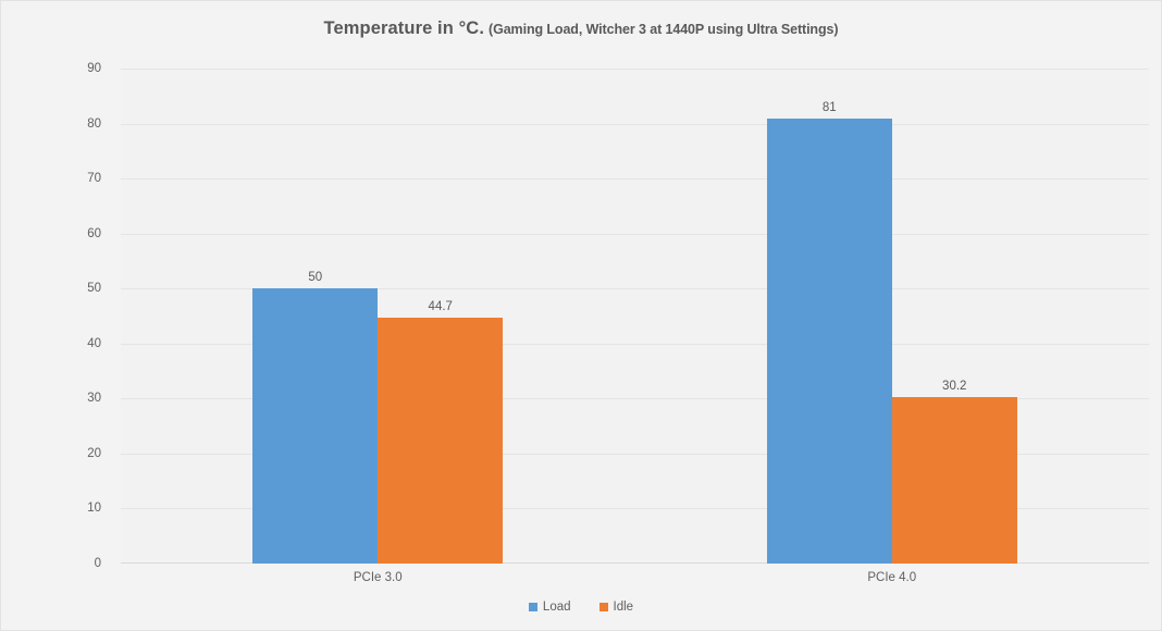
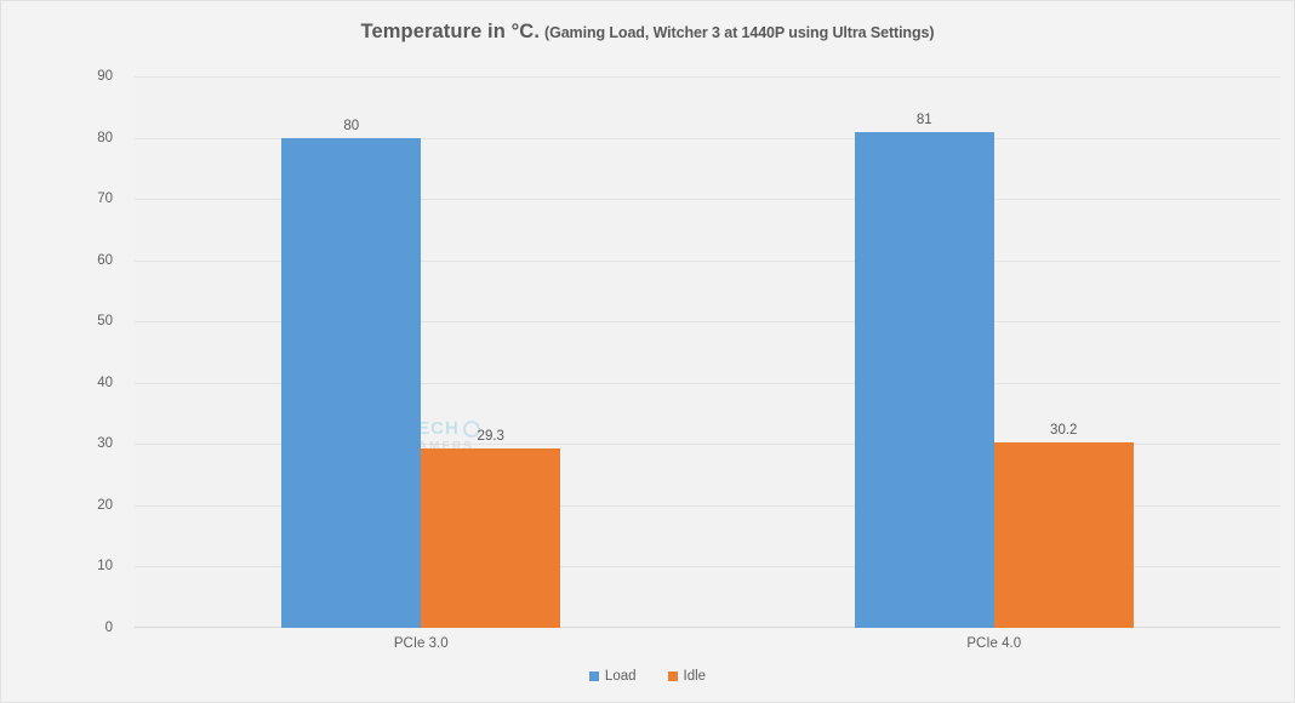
Load/PCIe 3.0: 50 -> 80
Idle/PCIe 3.0: 44.7 -> 29.3
